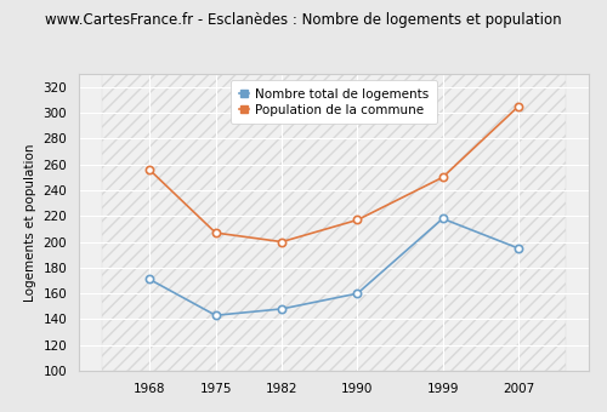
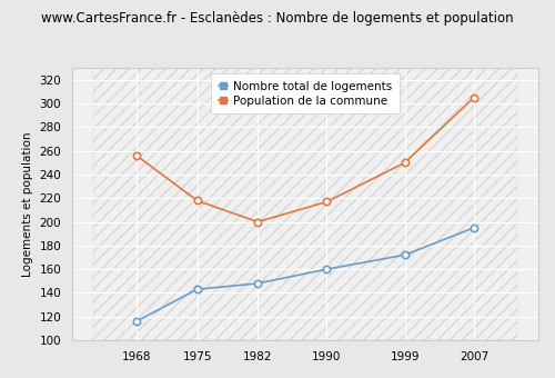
Nombre total de logements/1968: 171 -> 116
Population de la commune/1975: 207 -> 218
Nombre total de logements/1999: 218 -> 172
